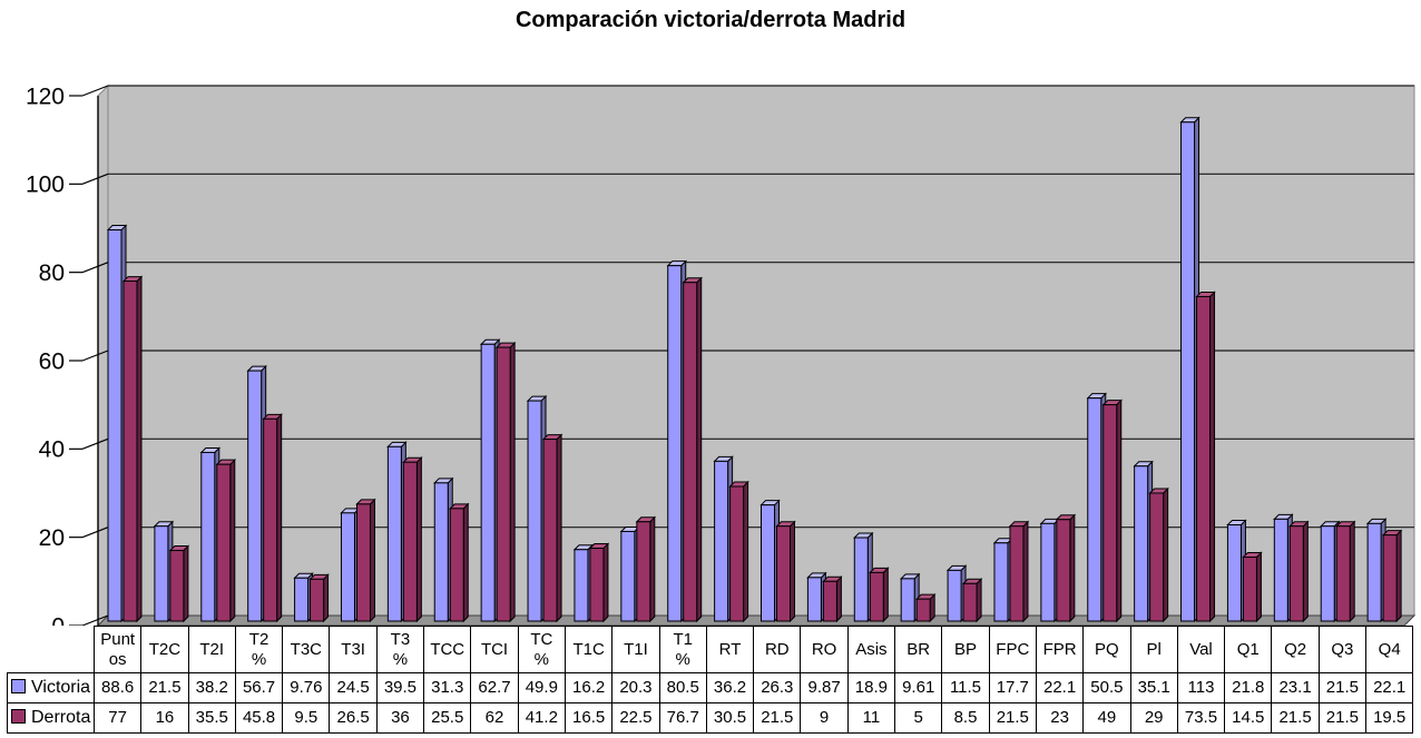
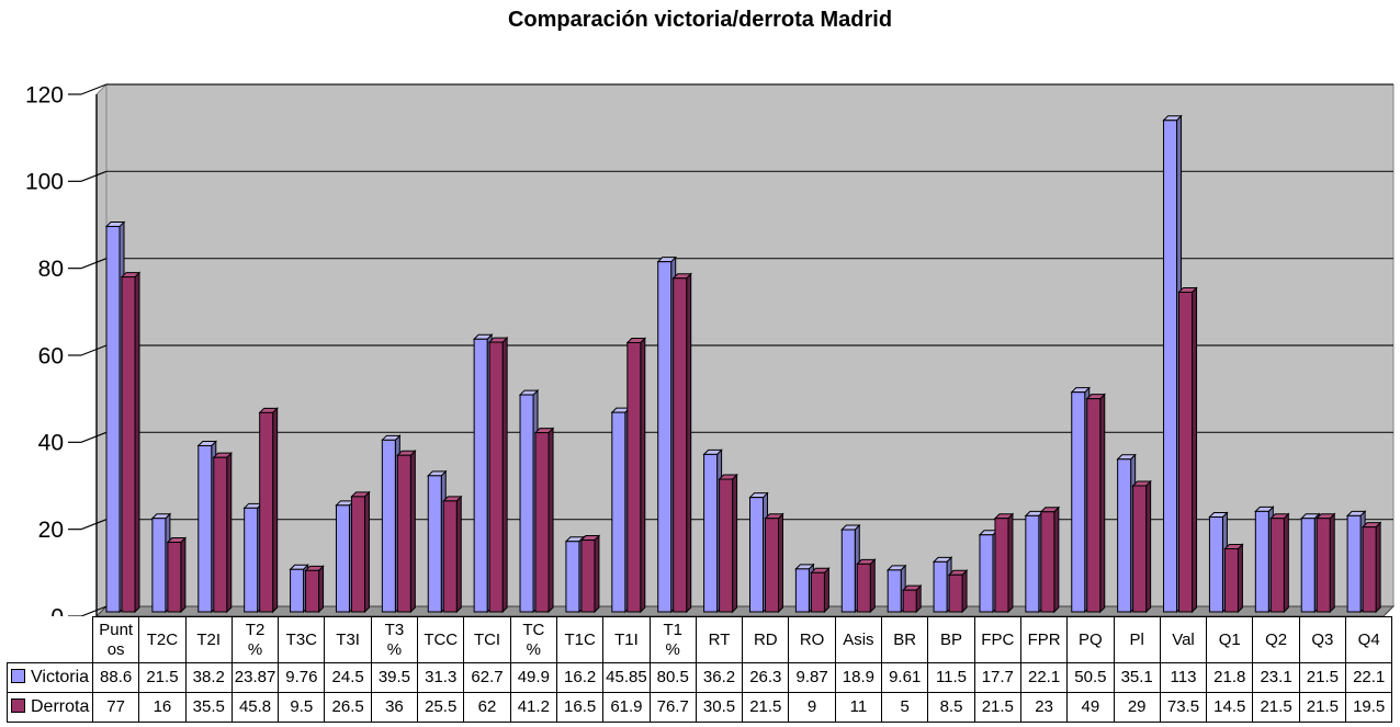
Victoria/T2%: 56.7 -> 23.87
Victoria/T1I: 20.3 -> 45.85
Derrota/T1I: 22.5 -> 61.9
